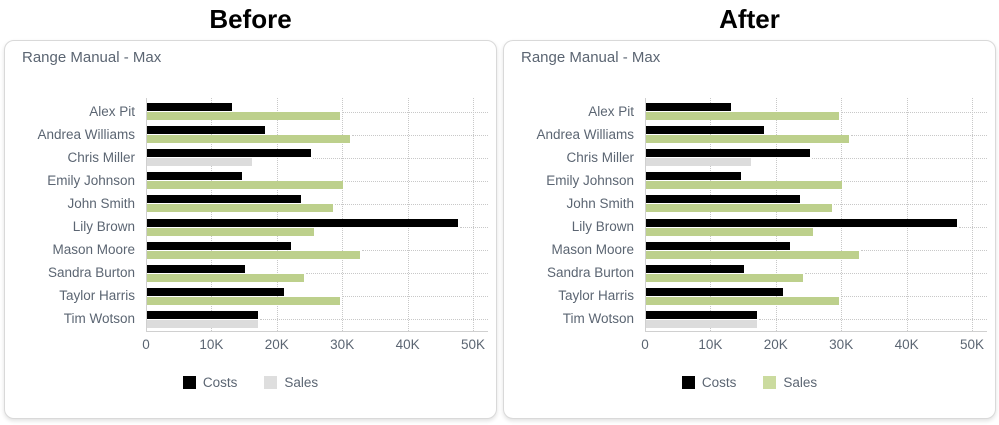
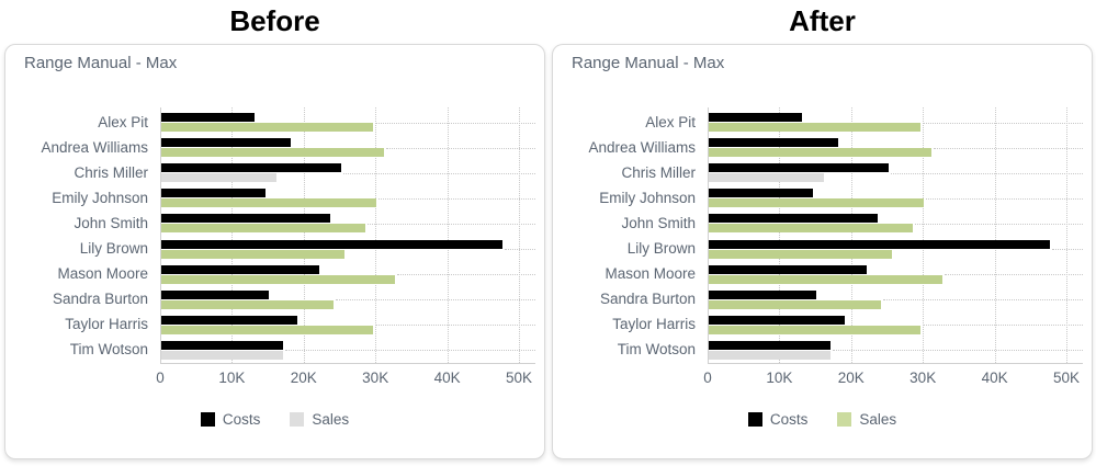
Costs/Taylor Harris: 21K -> 19K
